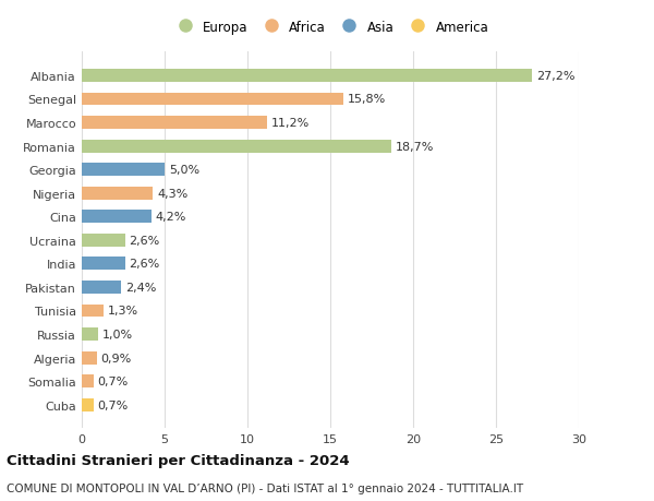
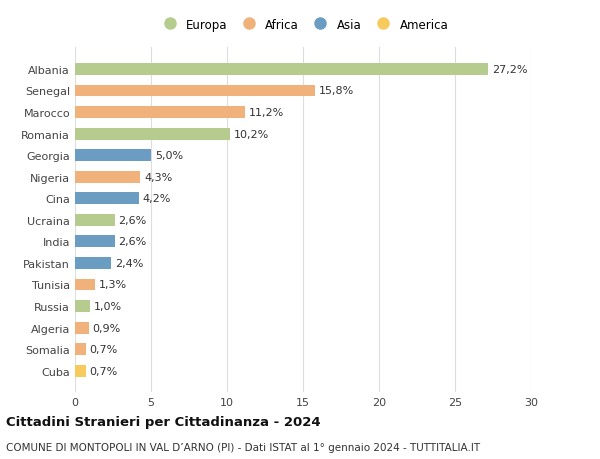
Romania: 18,7% -> 10,2%
